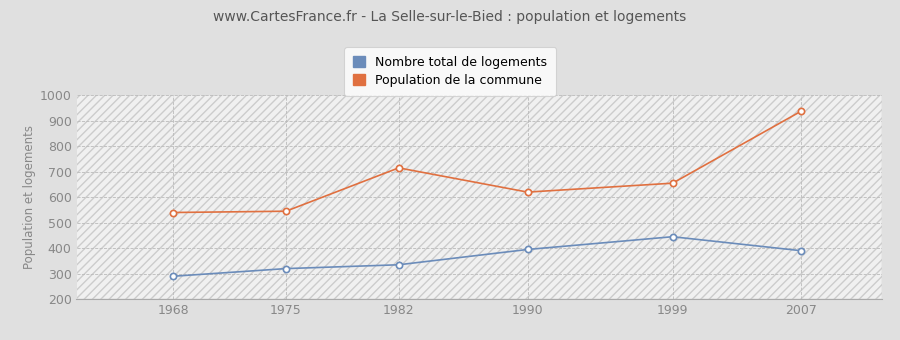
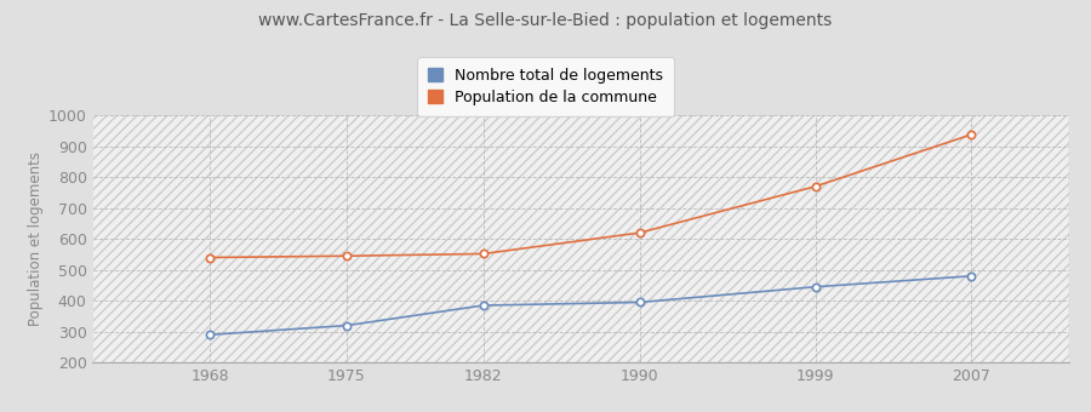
Nombre total de logements/1982: 335 -> 385
Population de la commune/1982: 715 -> 552
Population de la commune/1999: 655 -> 770
Nombre total de logements/2007: 390 -> 480
